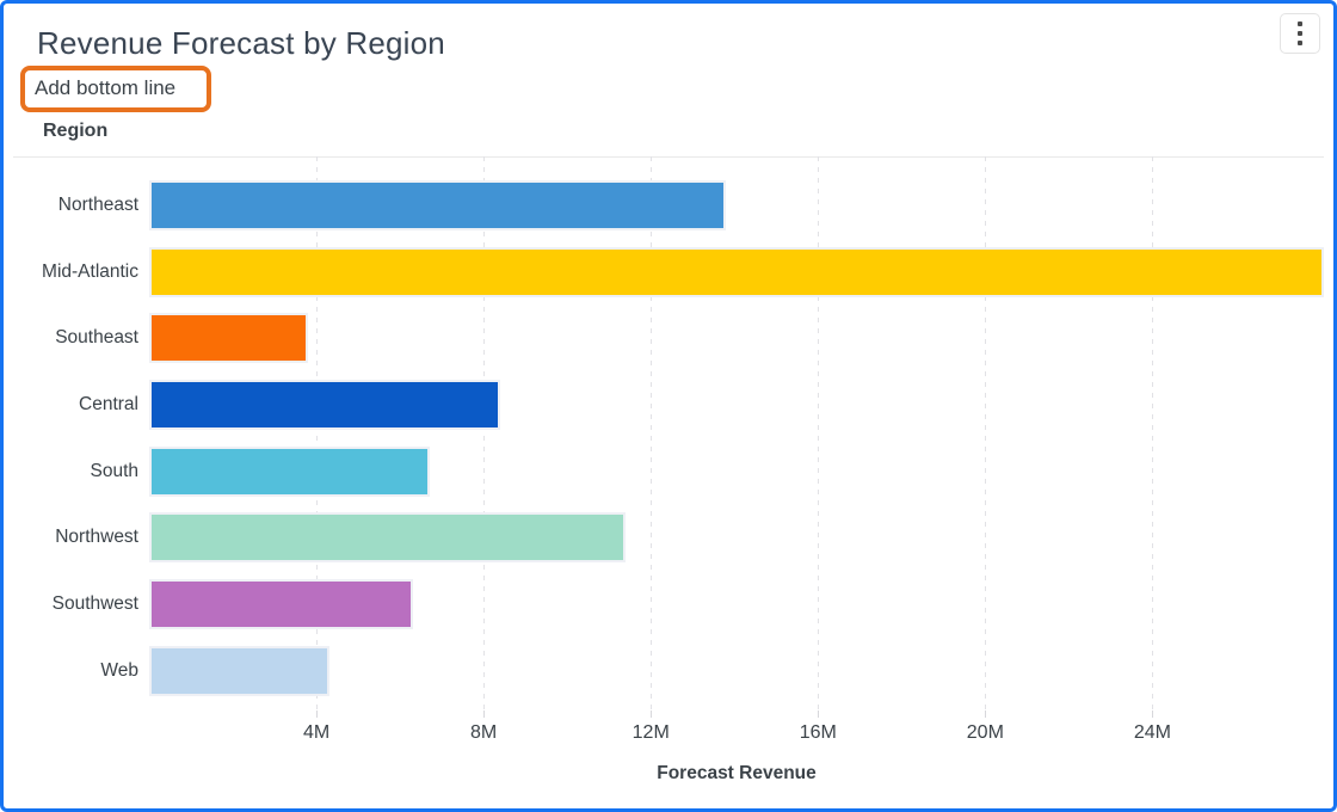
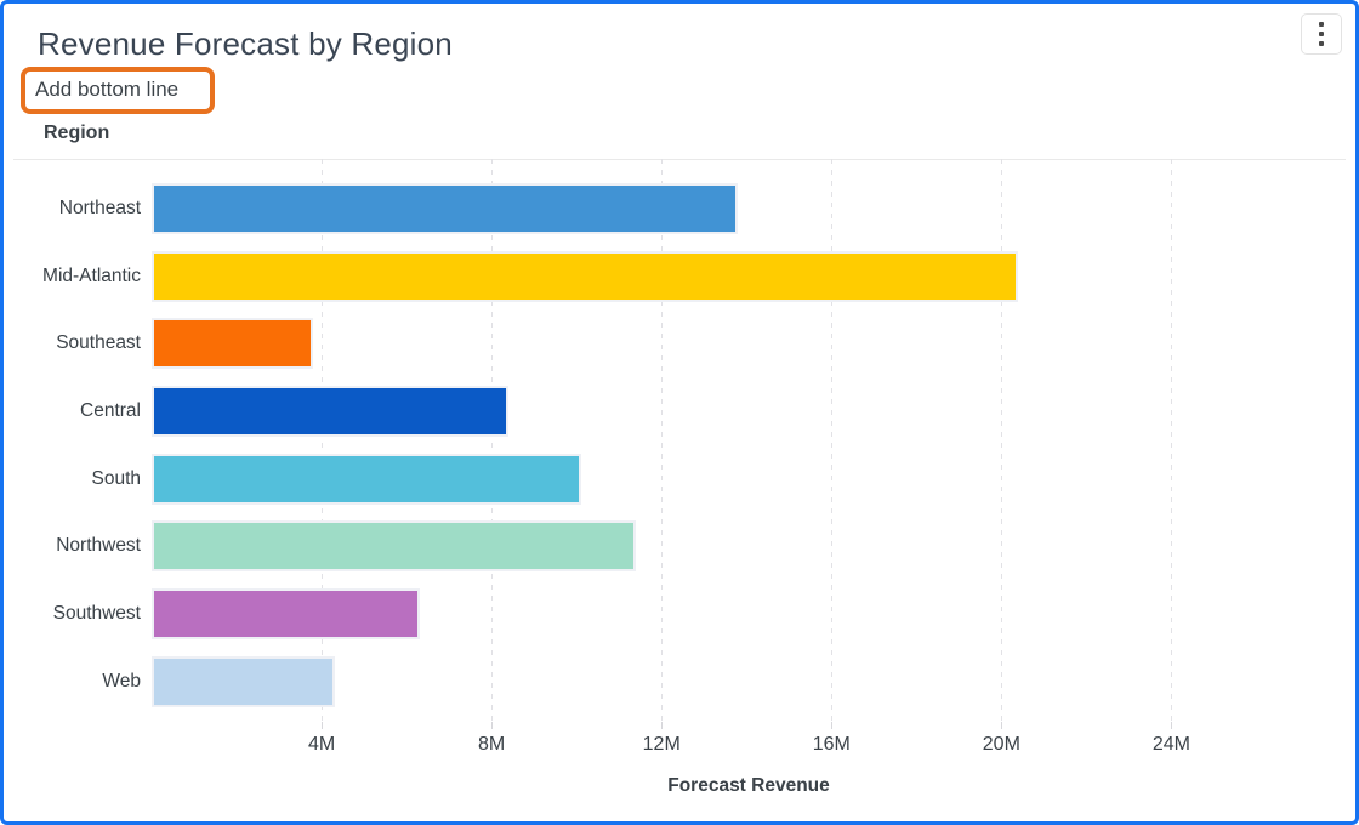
Mid-Atlantic: 28.1M -> 20.4M
South: 6.7M -> 10.1M
